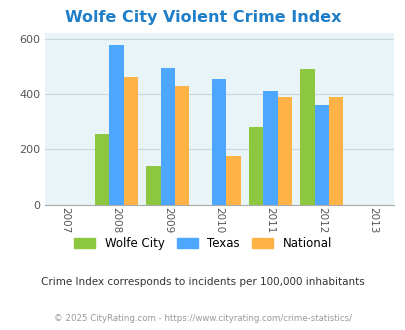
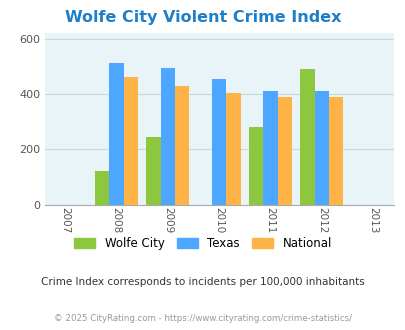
Wolfe City/2008: 255 -> 120
Texas/2008: 575 -> 510
Wolfe City/2009: 140 -> 245
National/2010: 175 -> 405
Texas/2012: 360 -> 410
